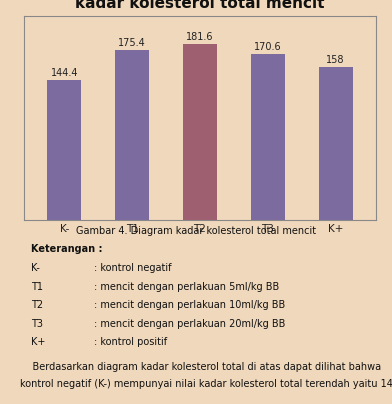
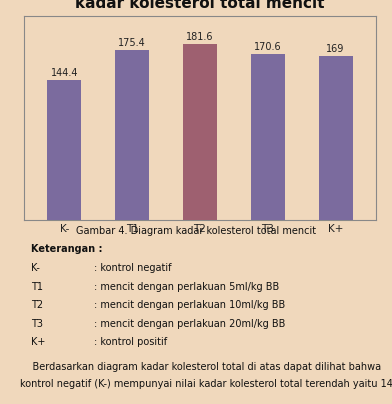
K+: 158 -> 169
